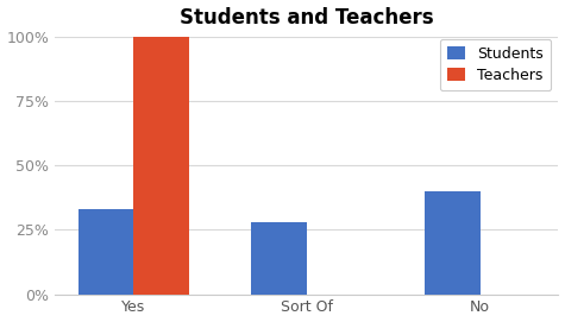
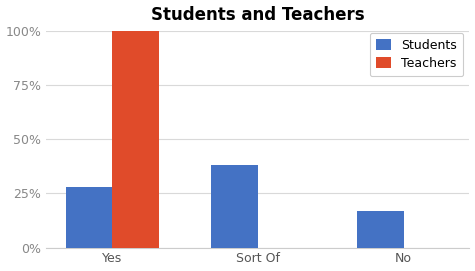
Students/Yes: 33% -> 28%
Students/Sort Of: 28% -> 38%
Students/No: 40% -> 17%
